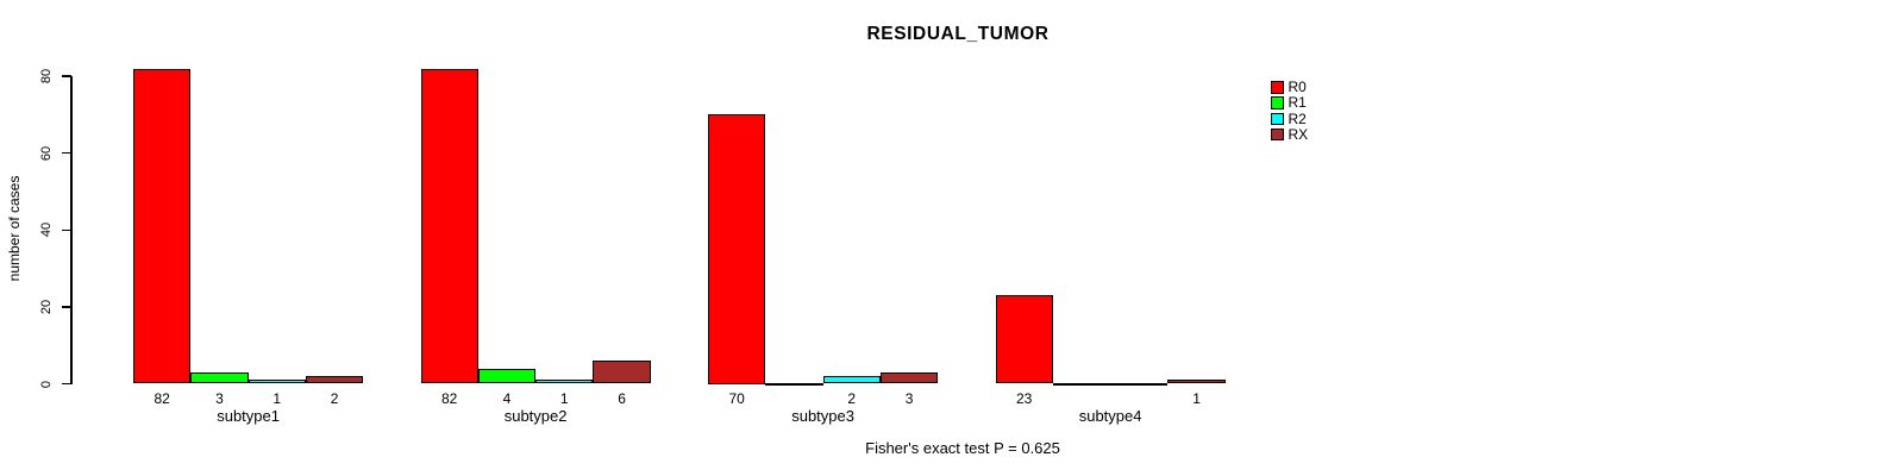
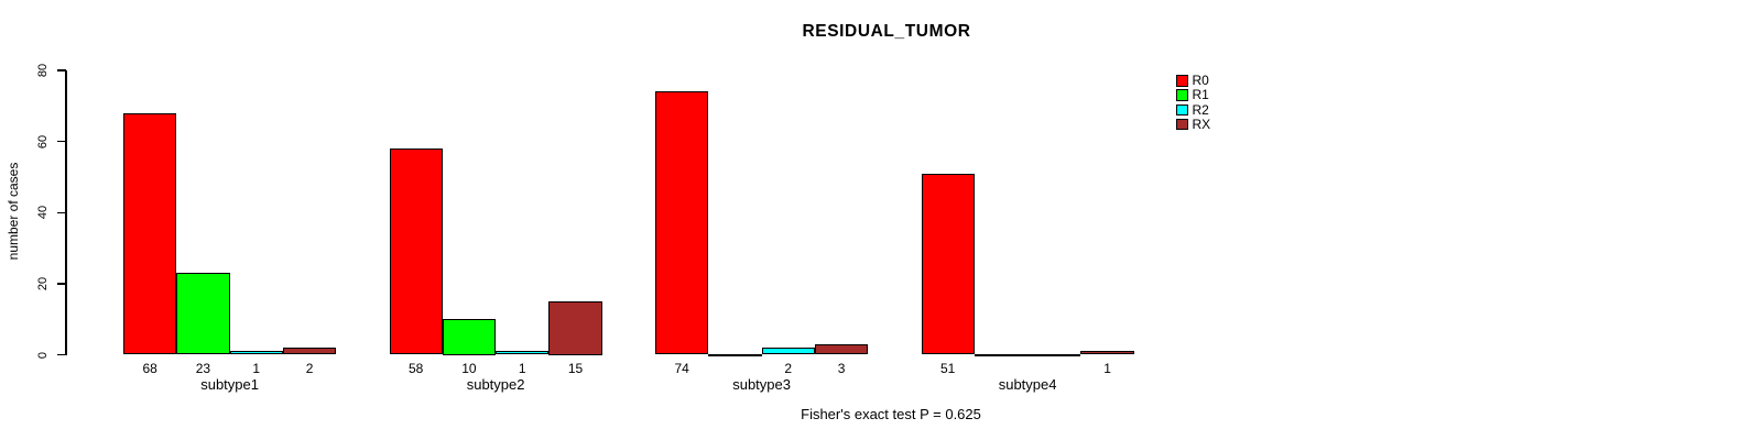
R0/subtype1: 82 -> 68
R1/subtype1: 3 -> 23
R0/subtype2: 82 -> 58
R1/subtype2: 4 -> 10
RX/subtype2: 6 -> 15
R0/subtype3: 70 -> 74
R0/subtype4: 23 -> 51
